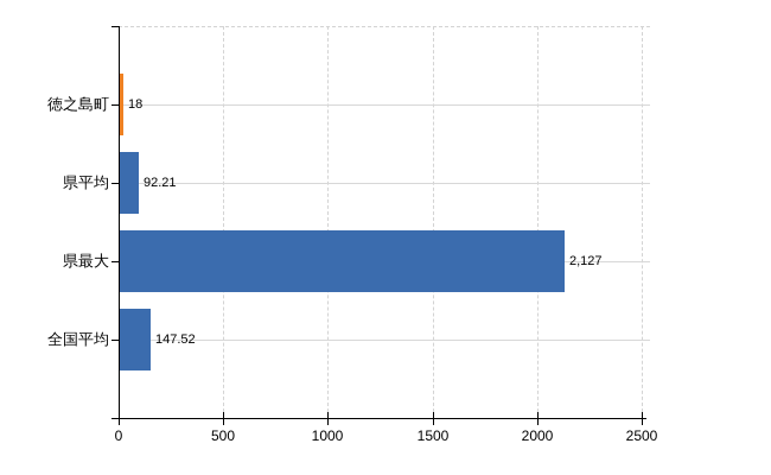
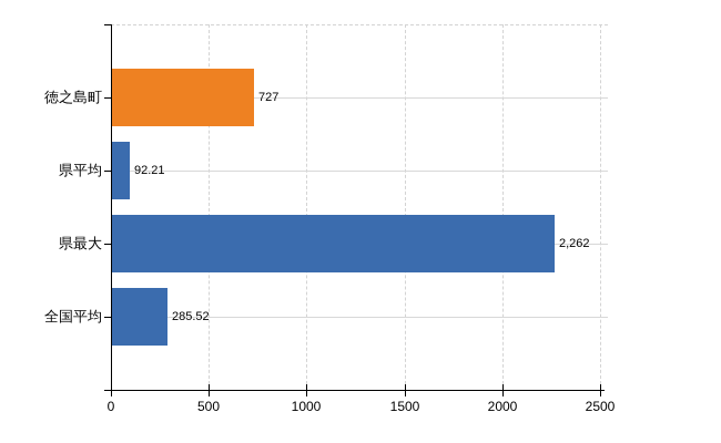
徳之島町: 18 -> 727
県最大: 2,127 -> 2,262
全国平均: 147.52 -> 285.52
